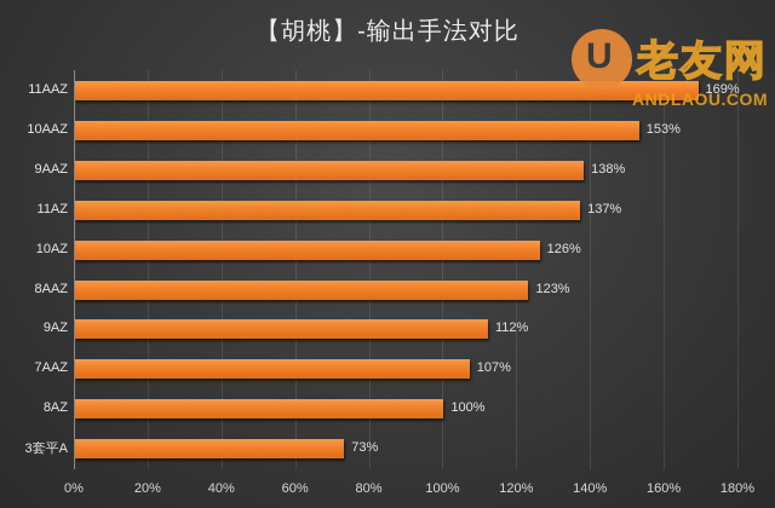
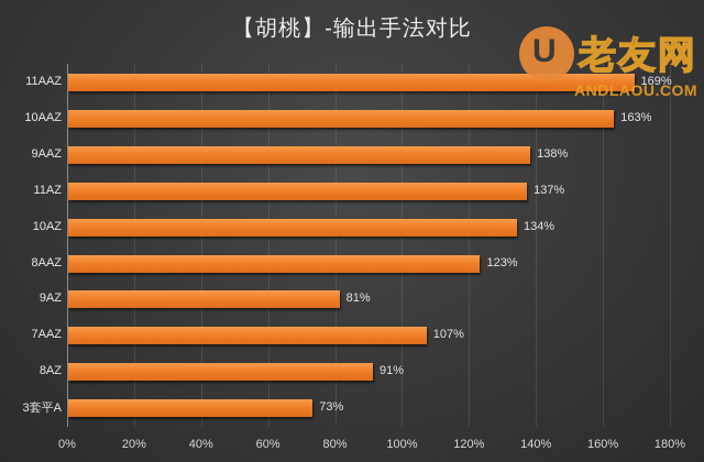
10AAZ: 153% -> 163%
10AZ: 126% -> 134%
9AZ: 112% -> 81%
8AZ: 100% -> 91%
